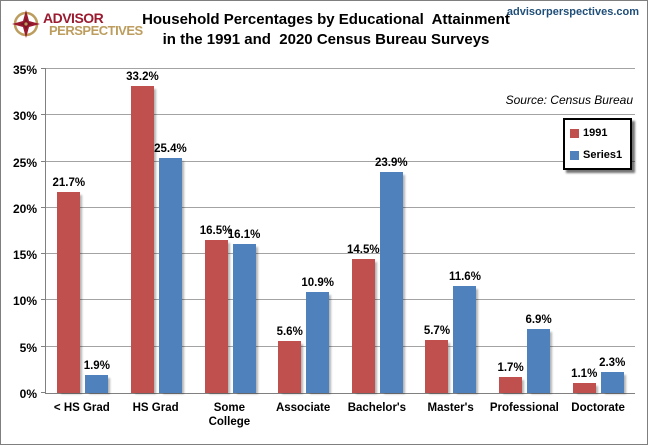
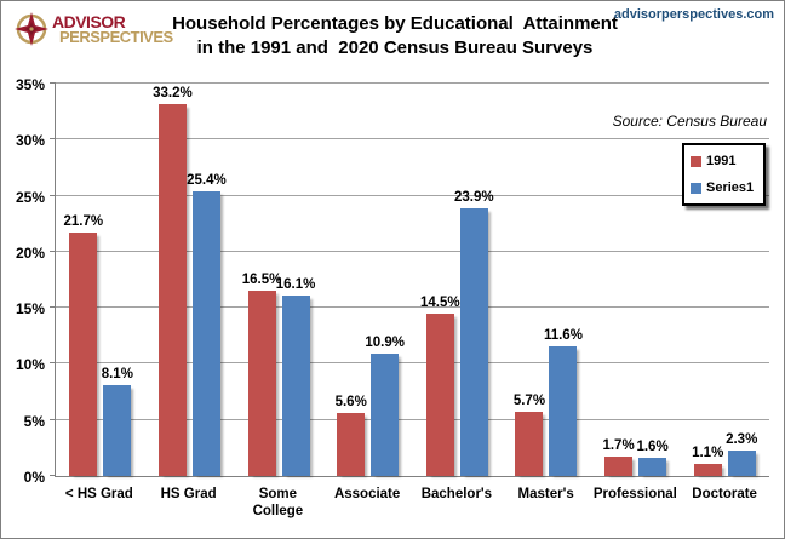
Series1/< HS Grad: 1.9% -> 8.1%
Series1/Professional: 6.9% -> 1.6%
